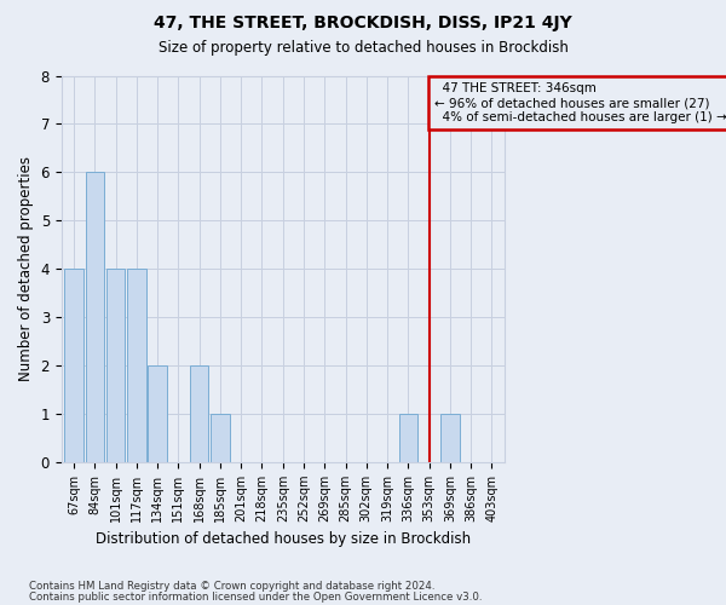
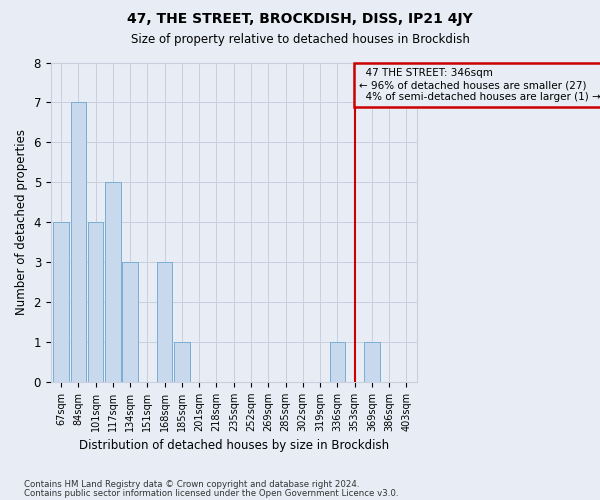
84sqm: 6 -> 7
117sqm: 4 -> 5
134sqm: 2 -> 3
168sqm: 2 -> 3
